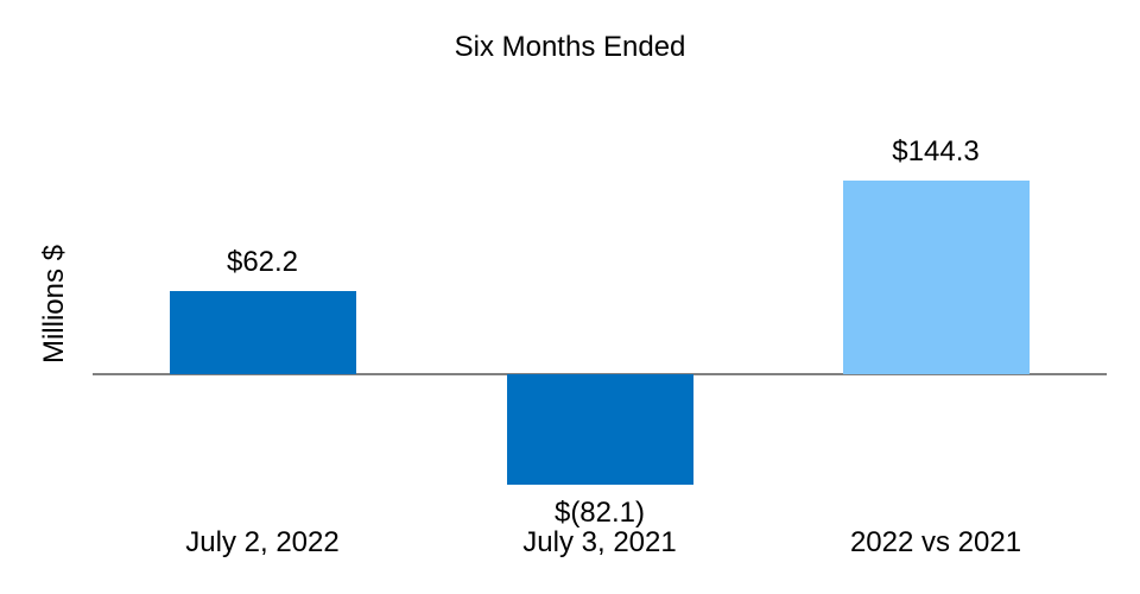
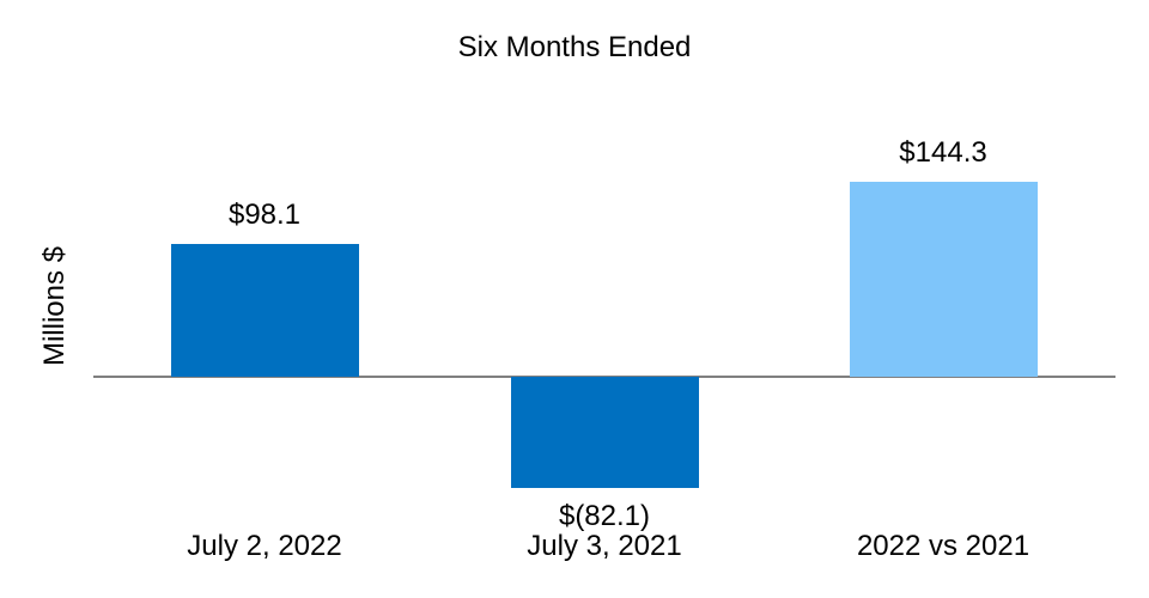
July 2, 2022: $62.2 -> $98.1
